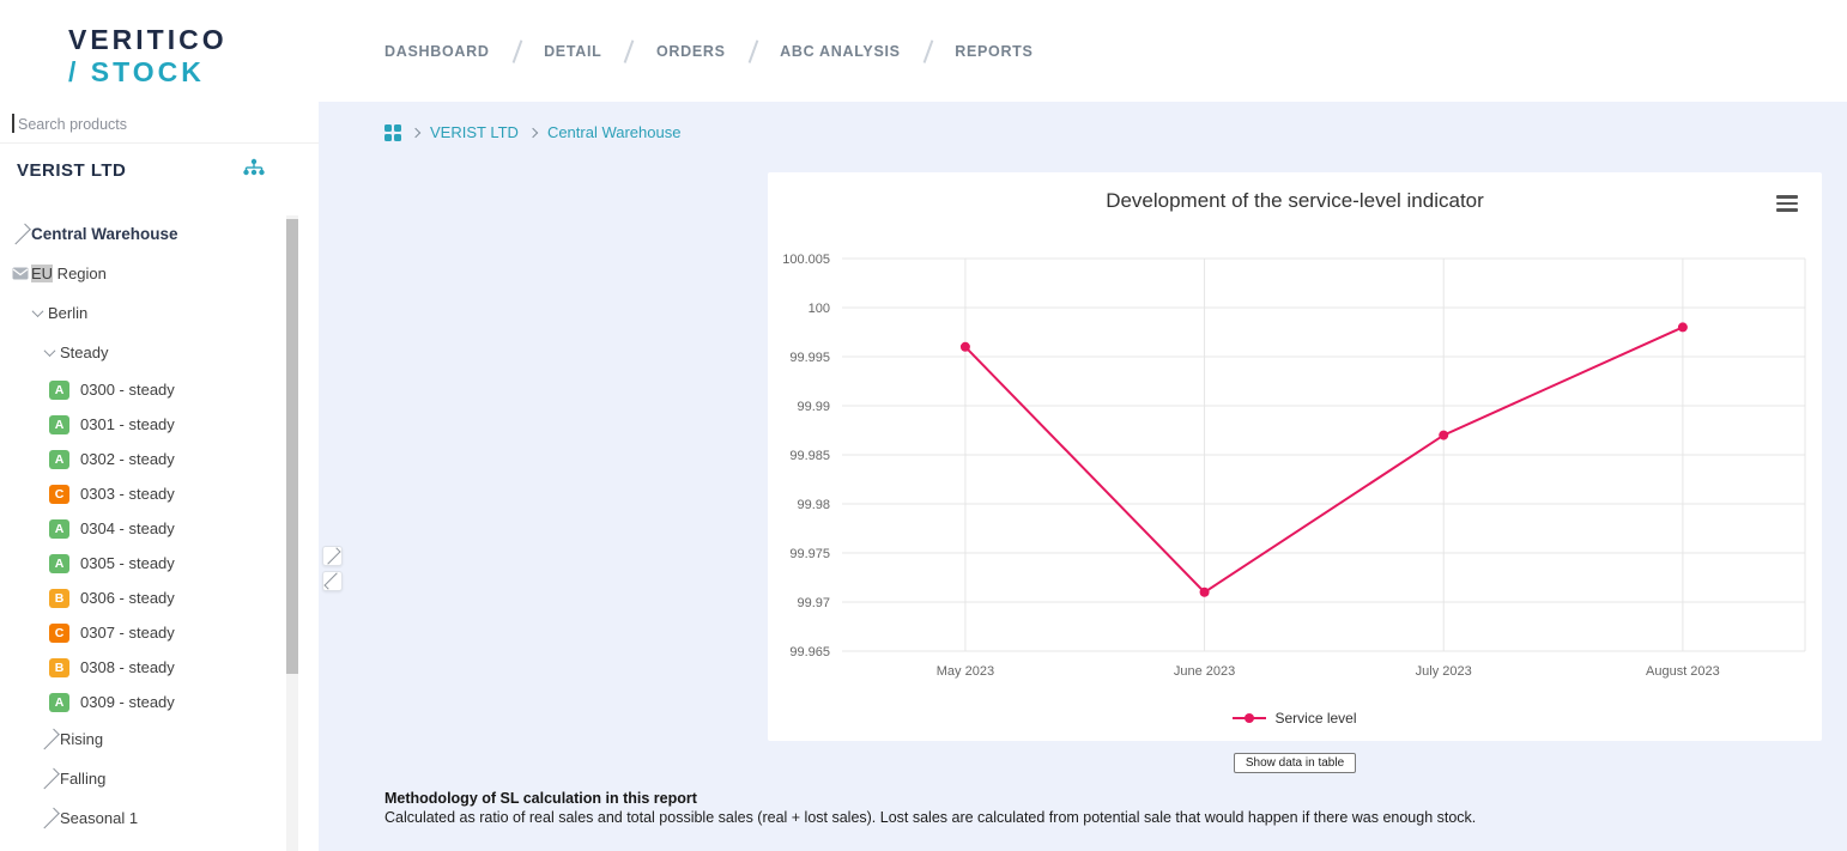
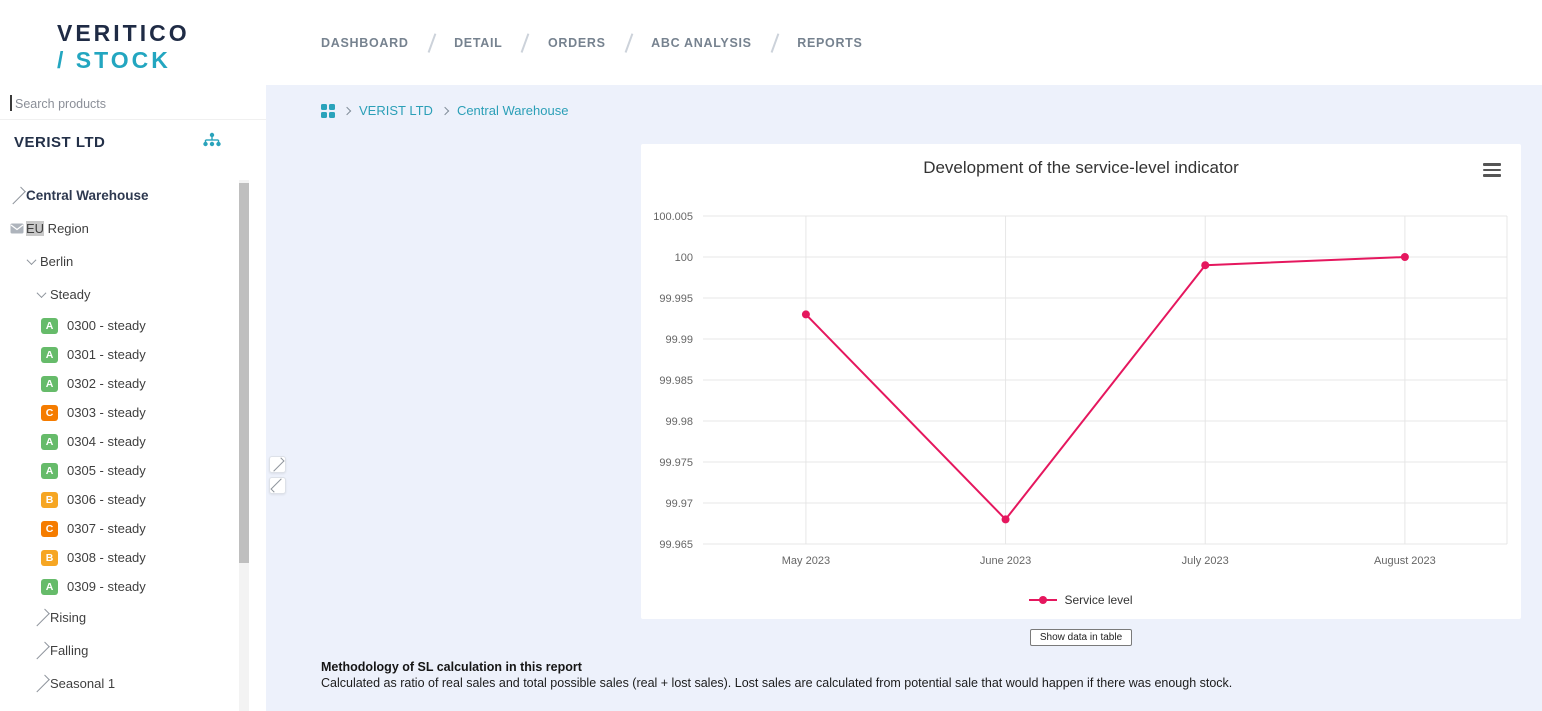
May 2023: 99.996 -> 99.993
June 2023: 99.971 -> 99.968
July 2023: 99.987 -> 99.999
August 2023: 99.998 -> 100.000
